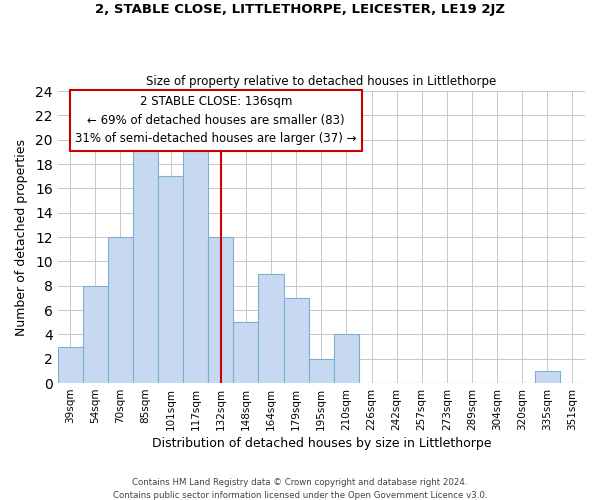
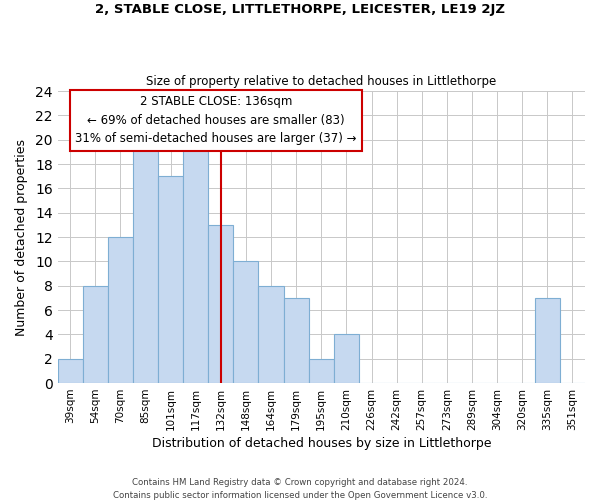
39sqm: 3 -> 2
132sqm: 12 -> 13
148sqm: 5 -> 10
164sqm: 9 -> 8
335sqm: 1 -> 7
